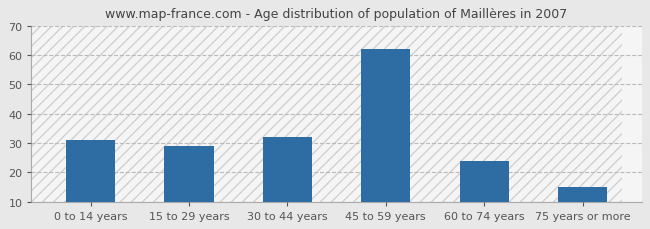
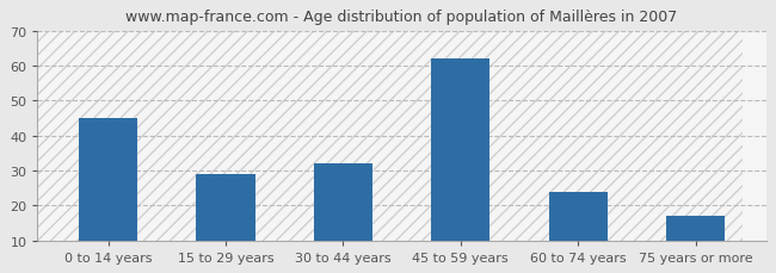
0 to 14 years: 31 -> 45
75 years or more: 15 -> 17
